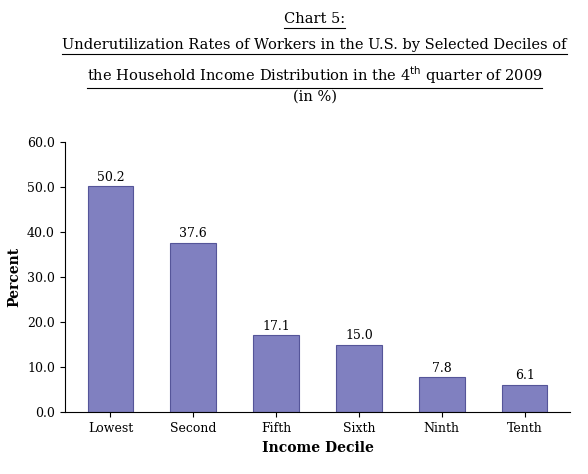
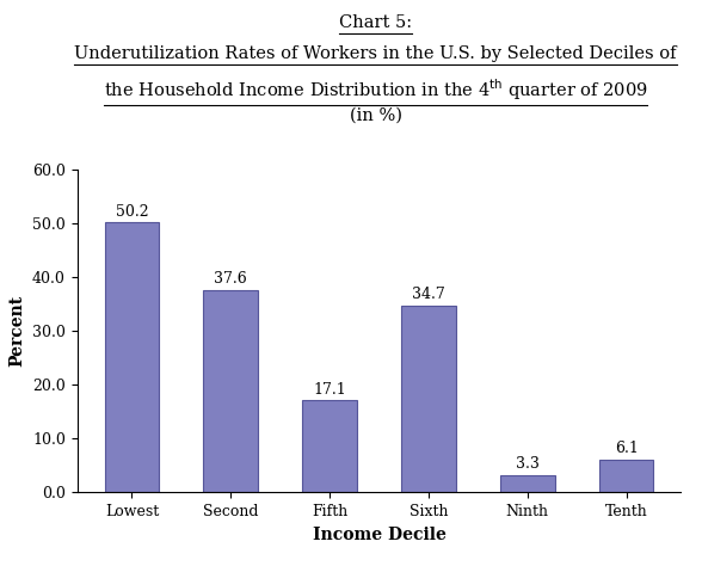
Sixth: 15.0 -> 34.7
Ninth: 7.8 -> 3.3
